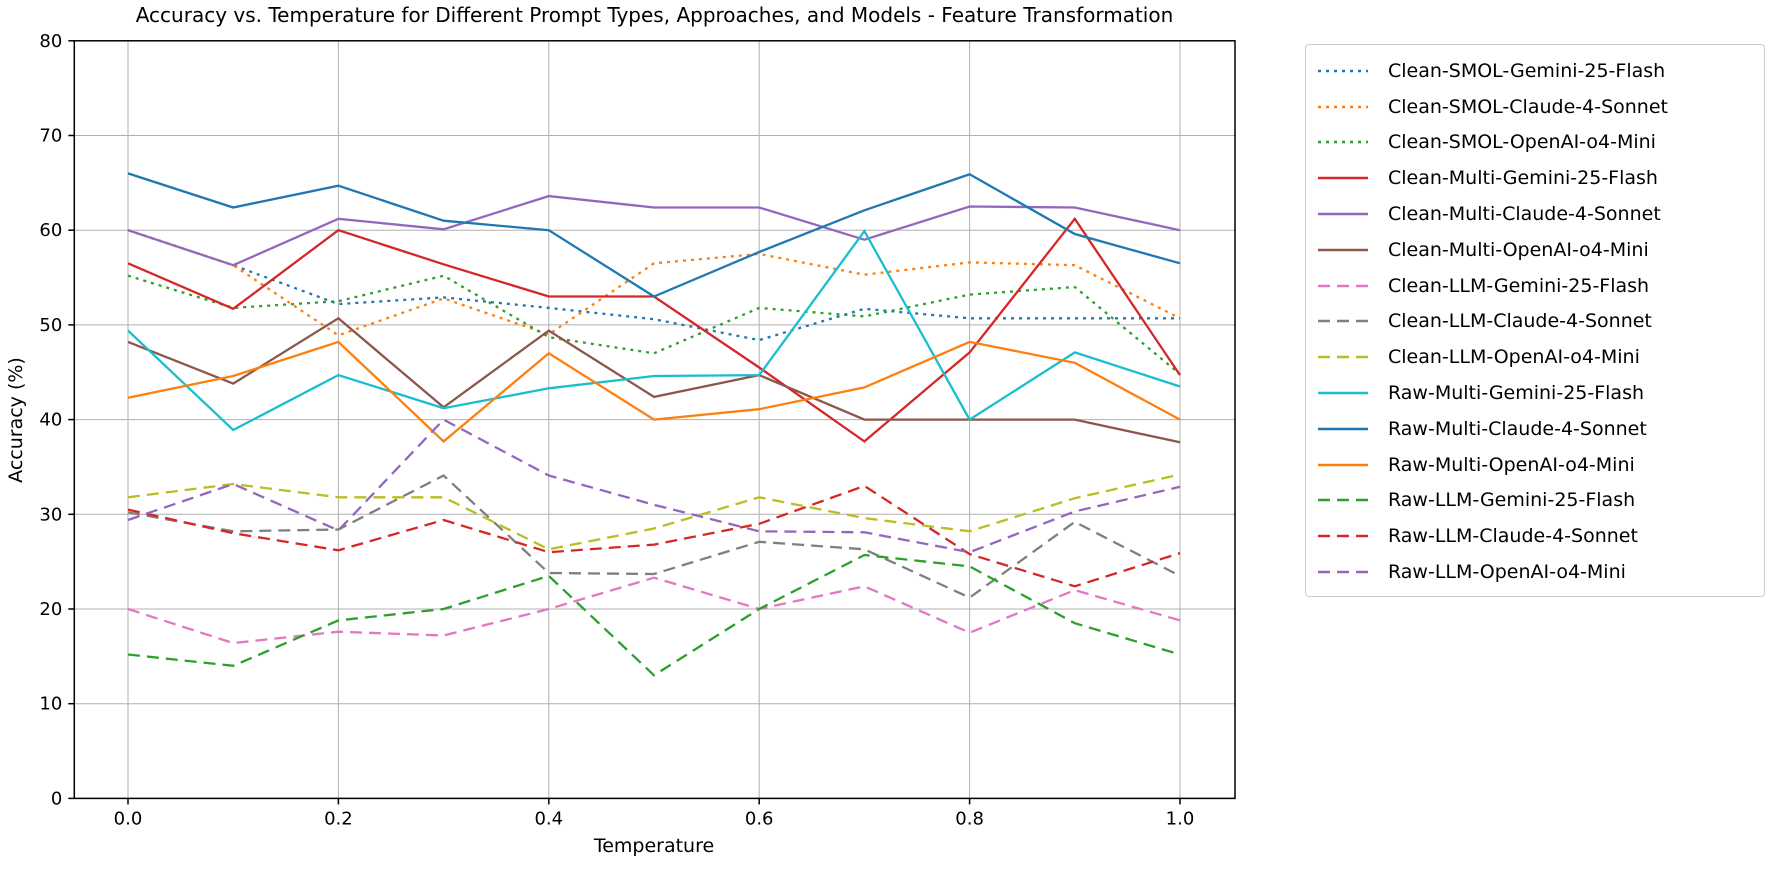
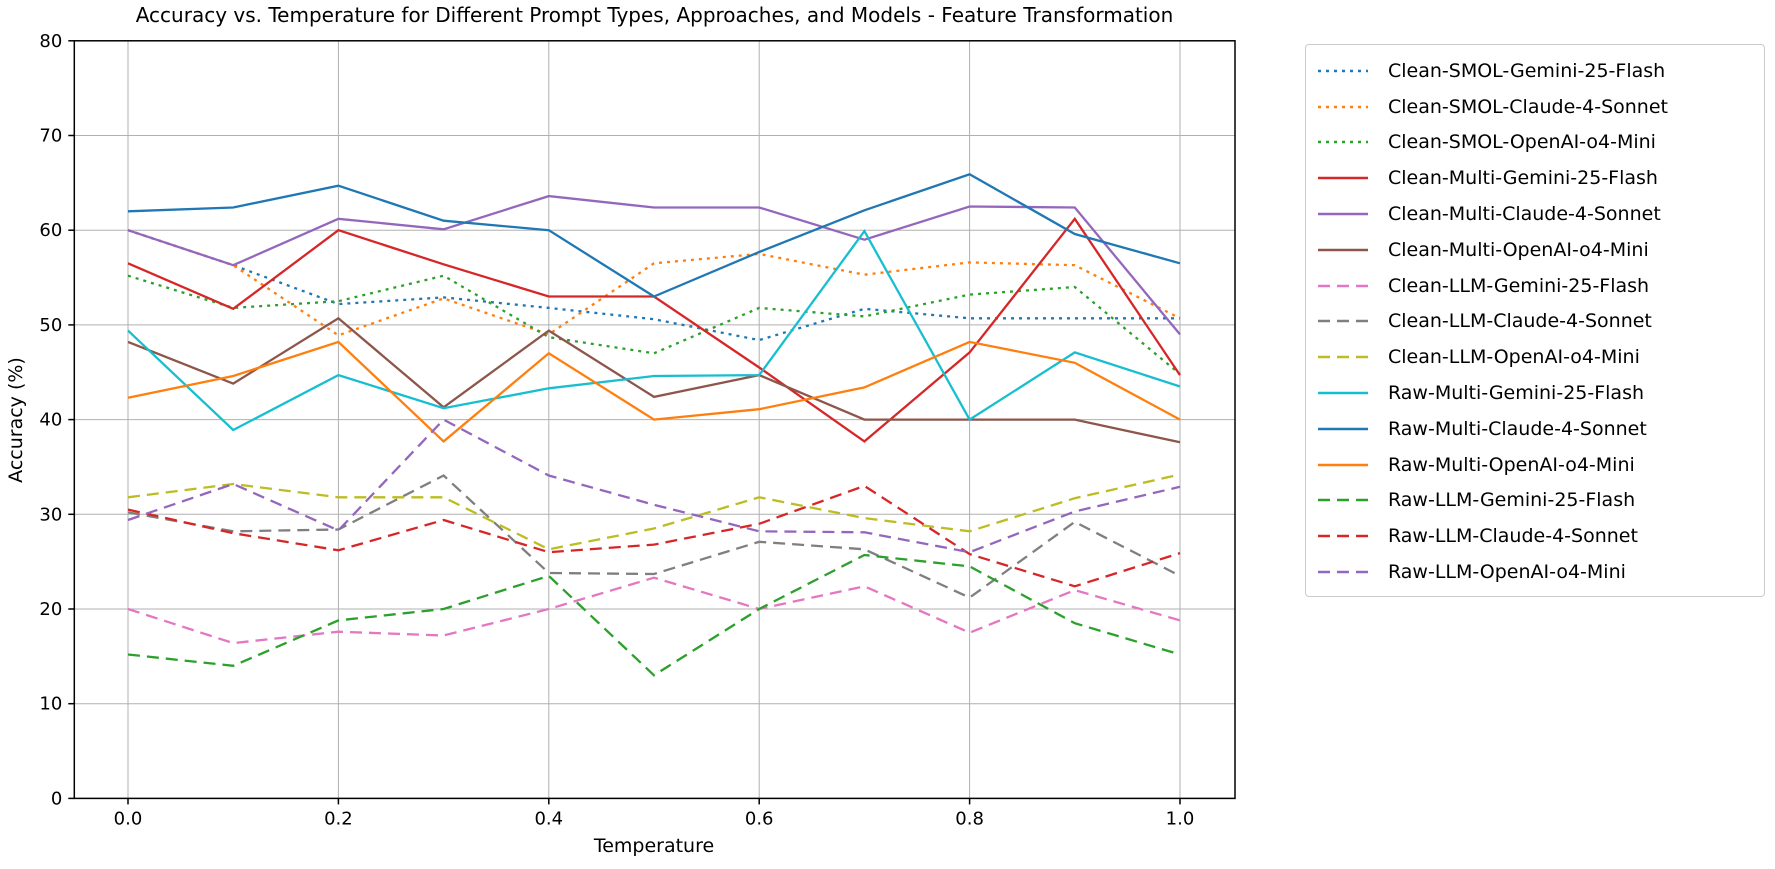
Raw-Multi-Claude-4-Sonnet/0.0: 66 -> 62
Clean-Multi-Claude-4-Sonnet/1.0: 60 -> 49
